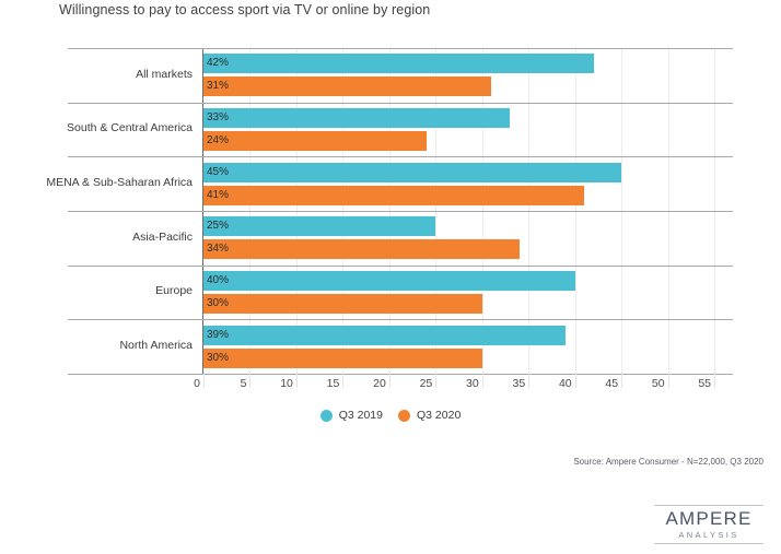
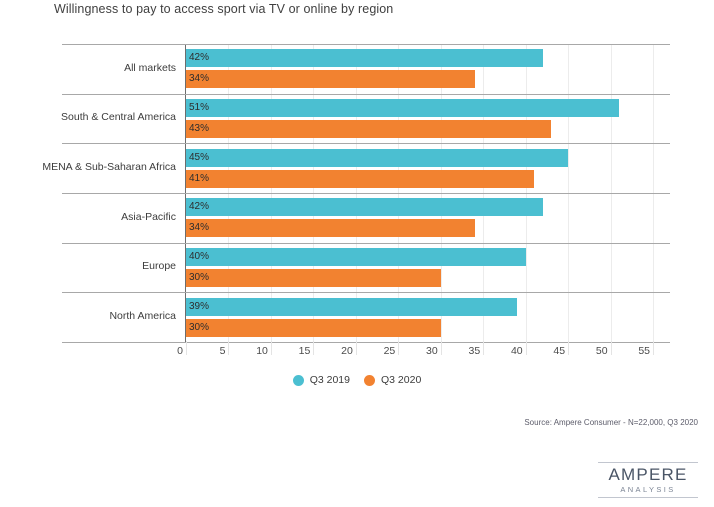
Q3 2020/All markets: 31% -> 34%
Q3 2019/South & Central America: 33% -> 51%
Q3 2020/South & Central America: 24% -> 43%
Q3 2019/Asia-Pacific: 25% -> 42%
